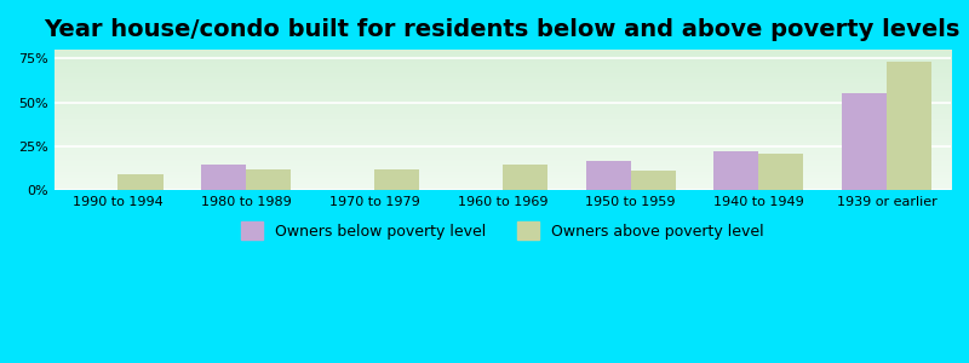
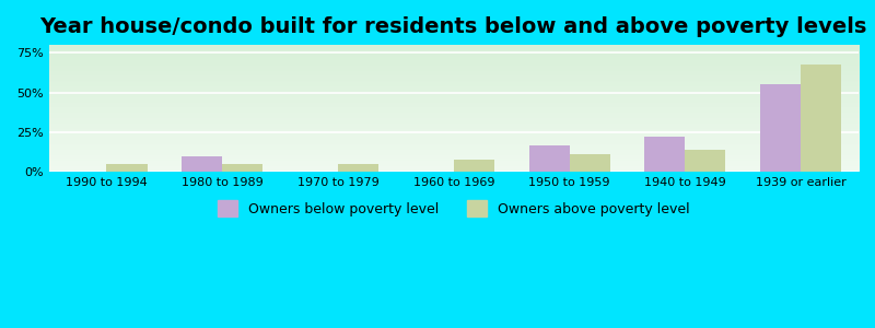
Owners above poverty level/1990 to 1994: 9% -> 5%
Owners below poverty level/1980 to 1989: 15% -> 10%
Owners above poverty level/1980 to 1989: 12% -> 5%
Owners above poverty level/1970 to 1979: 12% -> 5%
Owners above poverty level/1960 to 1969: 15% -> 8%
Owners above poverty level/1940 to 1949: 21% -> 14%
Owners above poverty level/1939 or earlier: 73% -> 68%
